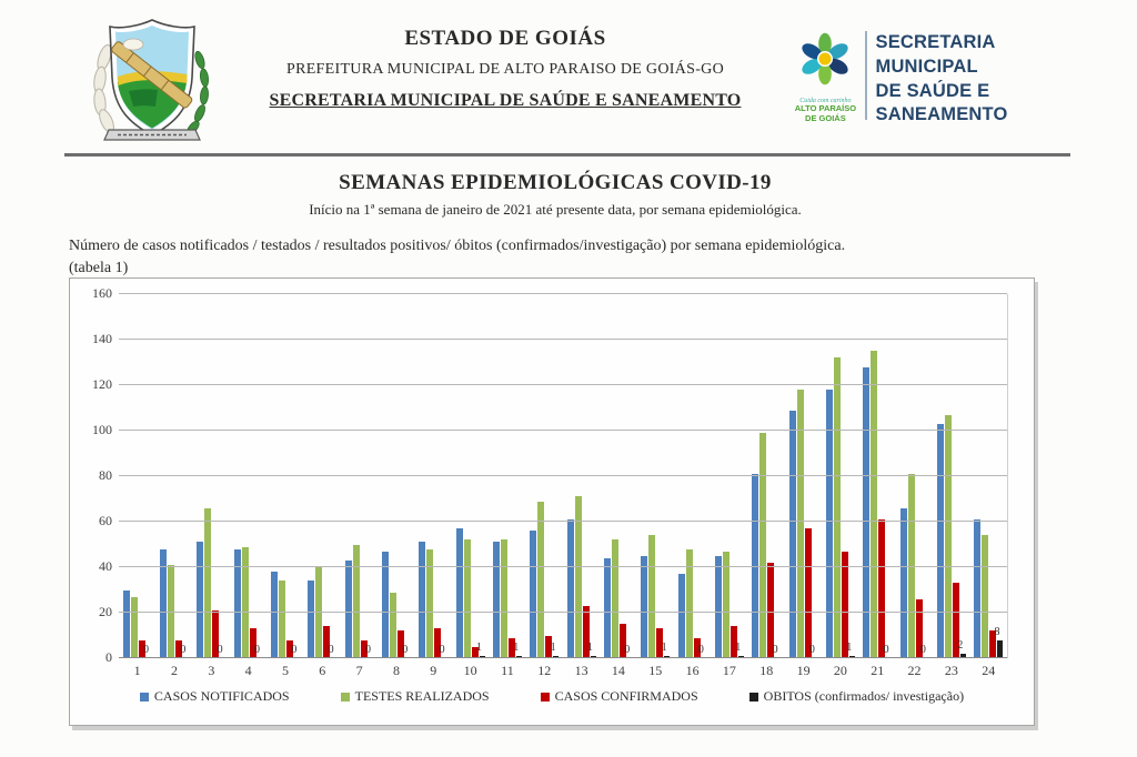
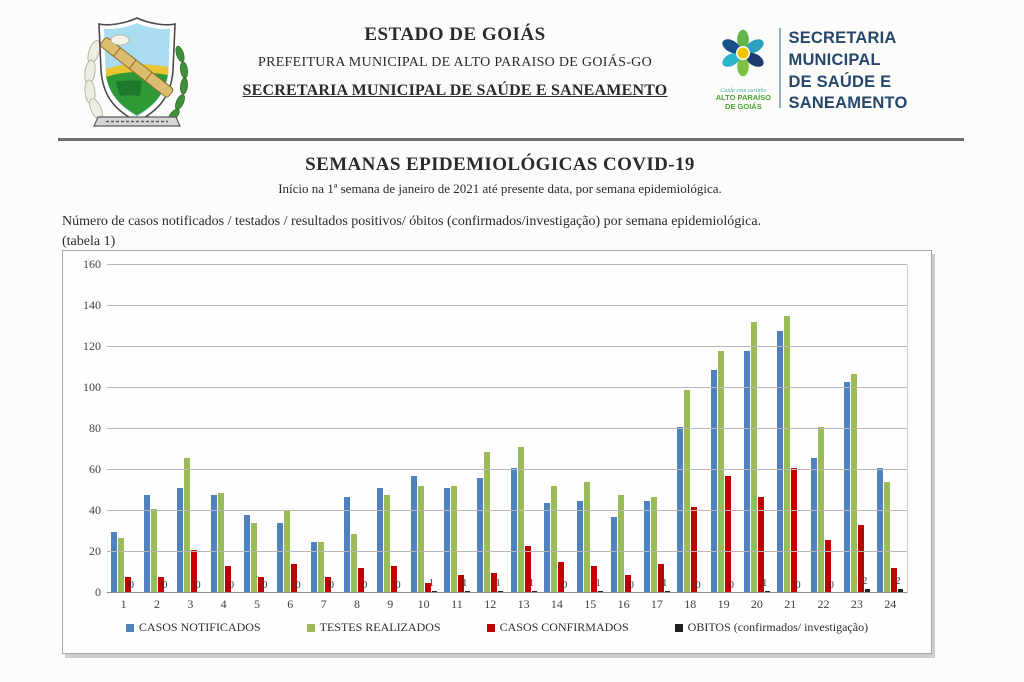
CASOS NOTIFICADOS/7: 43 -> 25
TESTES REALIZADOS/7: 50 -> 25
OBITOS (confirmados/ investigação)/24: 8 -> 2
